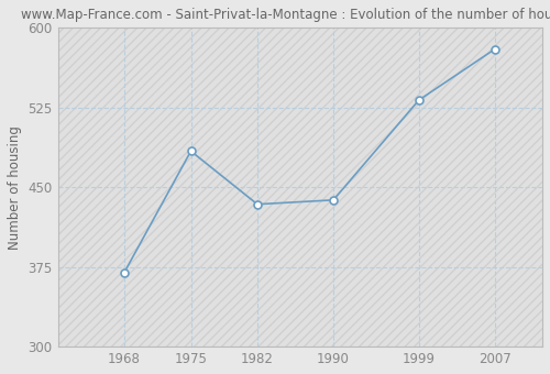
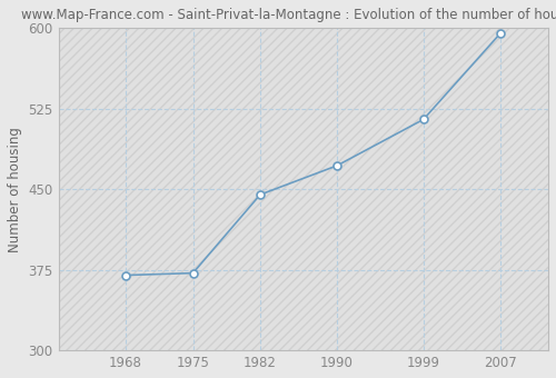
1975: 484 -> 372
1982: 434 -> 445
1990: 438 -> 472
1999: 532 -> 515
2007: 580 -> 595
